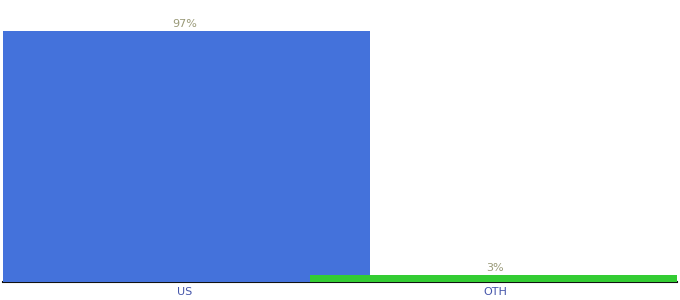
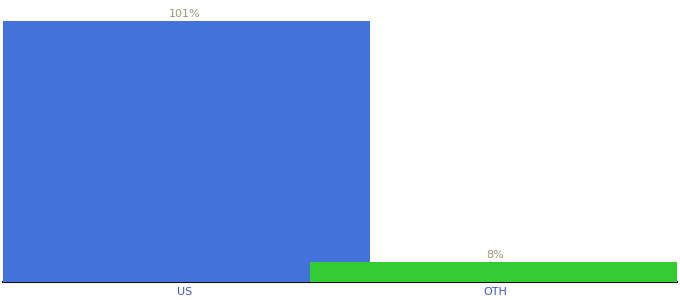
US: 97% -> 101%
OTH: 3% -> 8%
